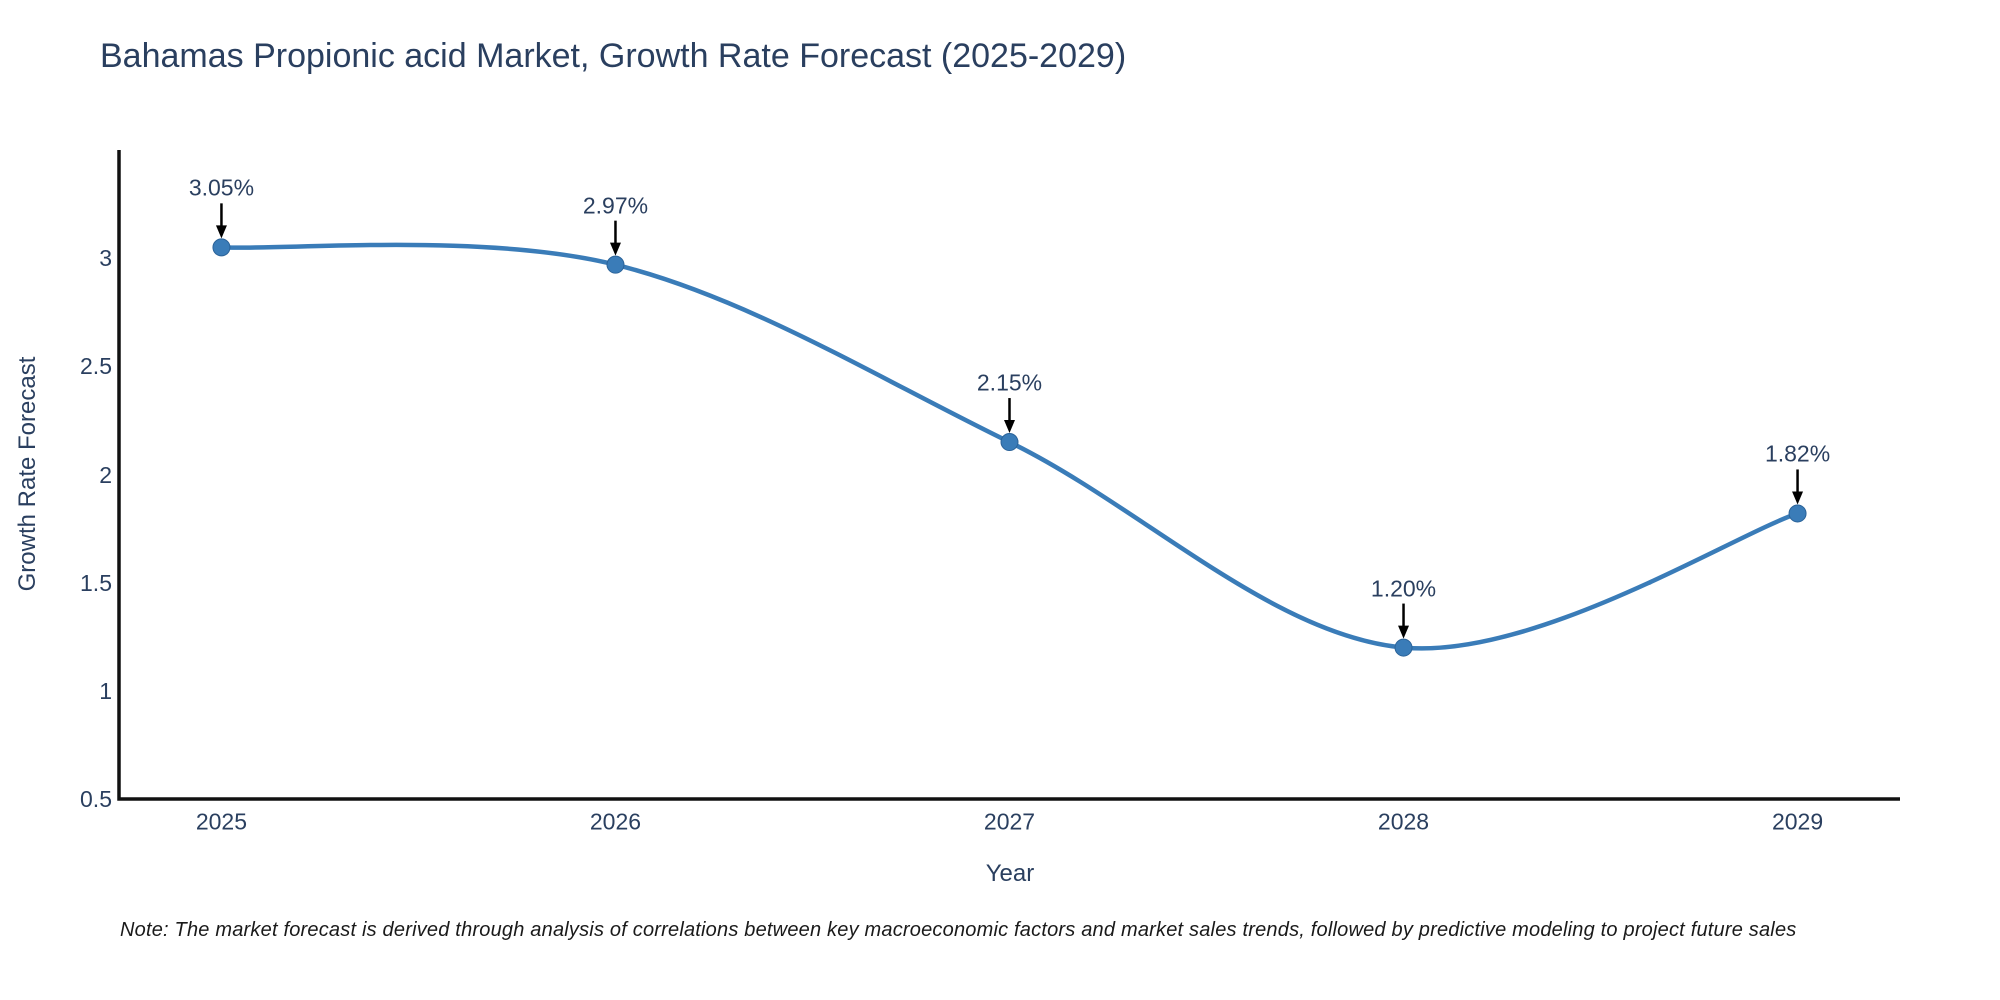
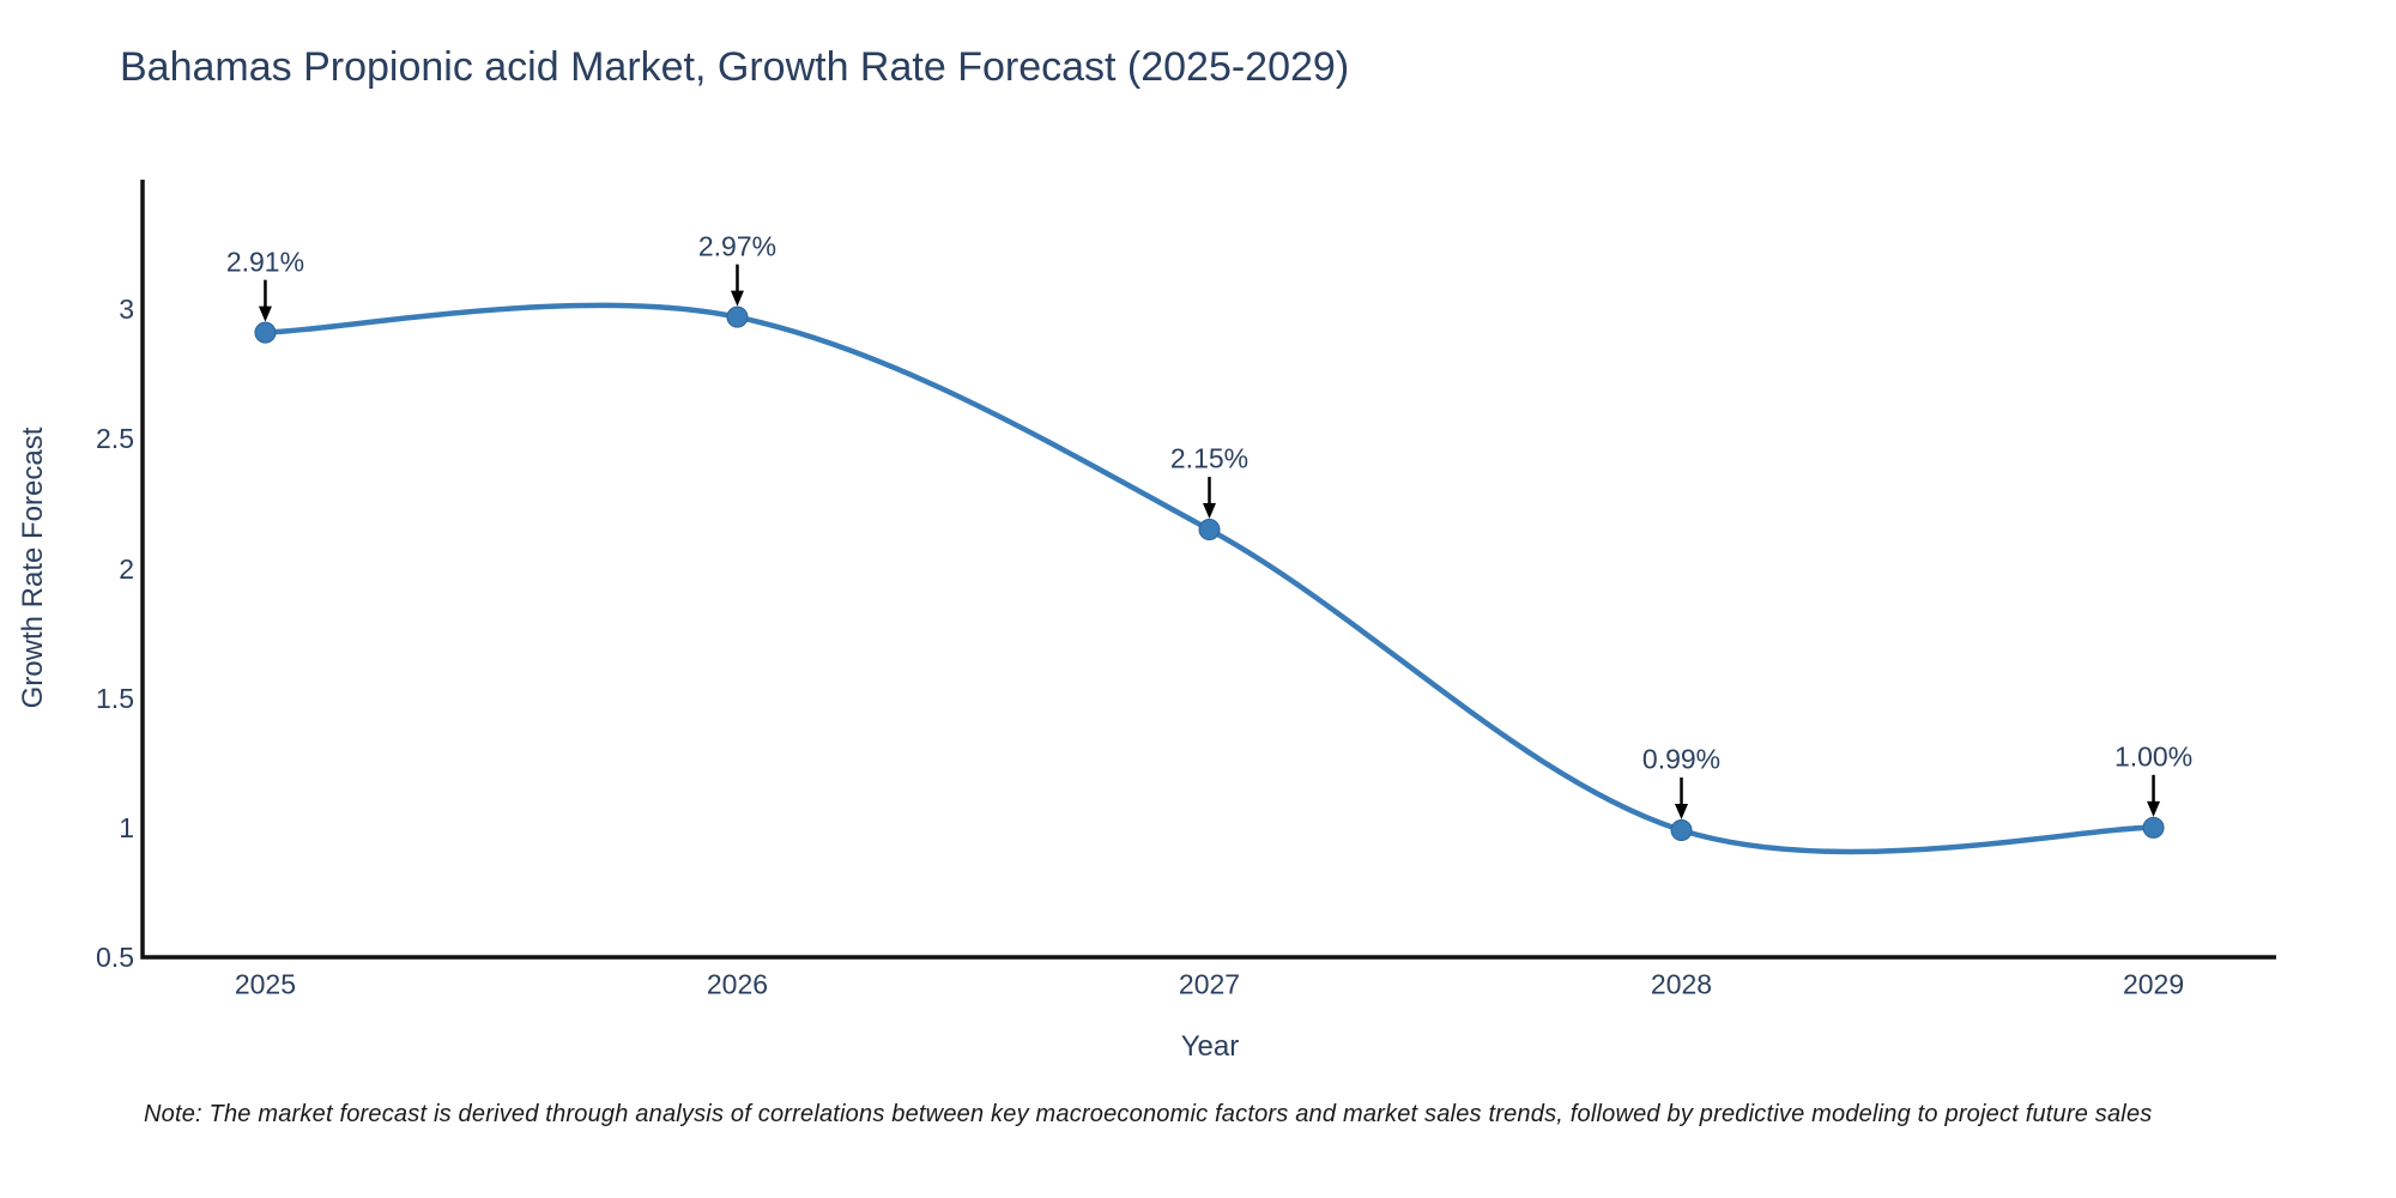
2025: 3.05% -> 2.91%
2028: 1.20% -> 0.99%
2029: 1.82% -> 1.00%
